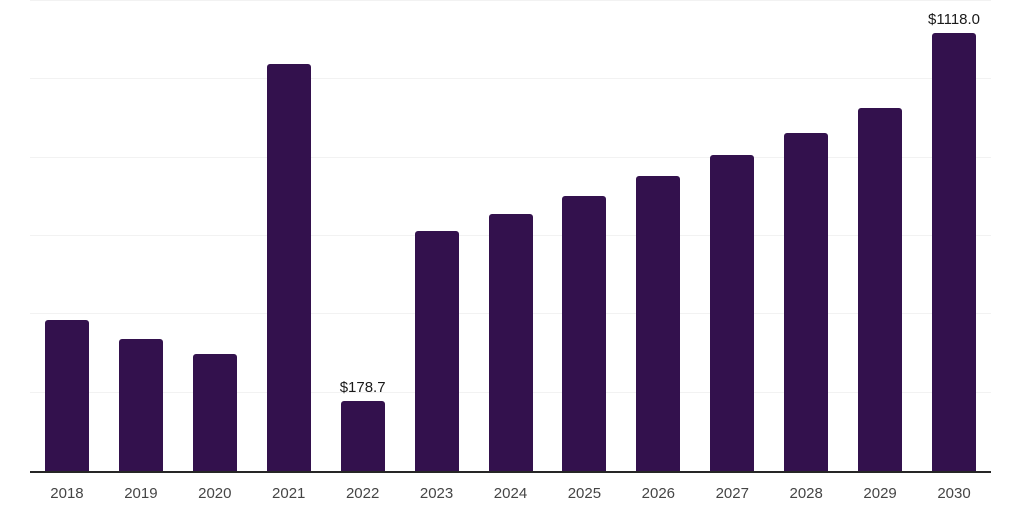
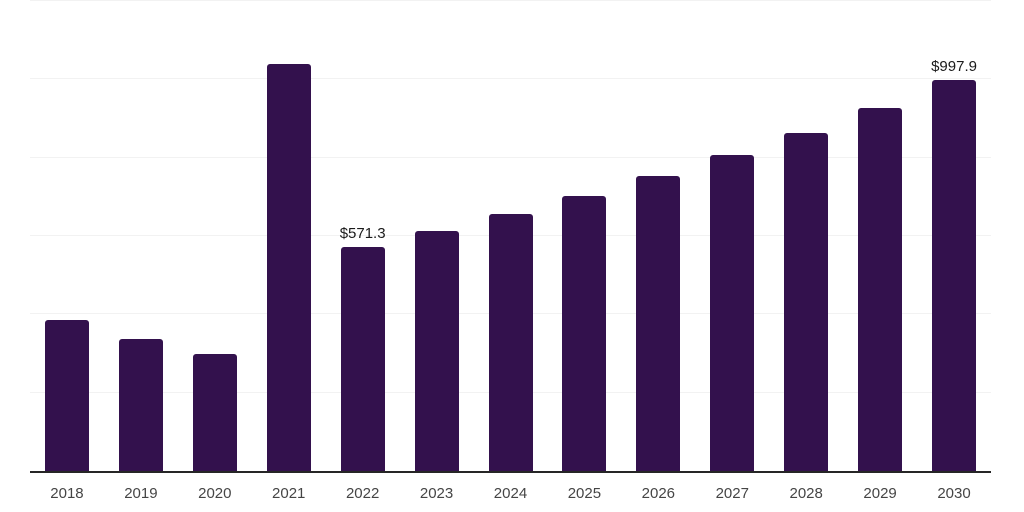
2022: $178.7 -> $571.3
2030: $1118.0 -> $997.9
